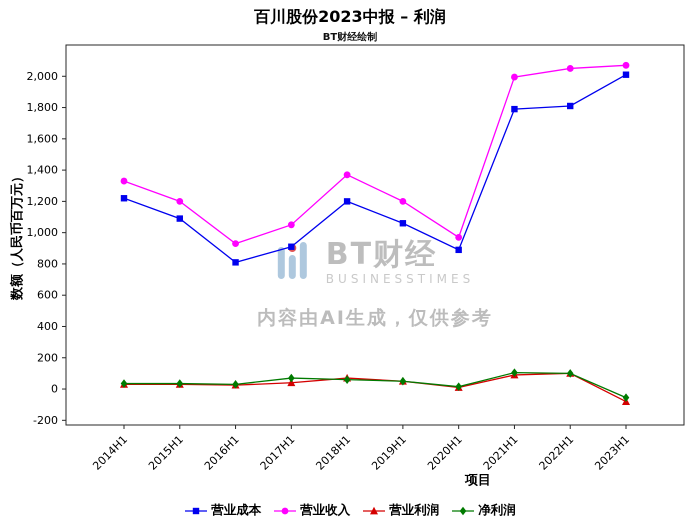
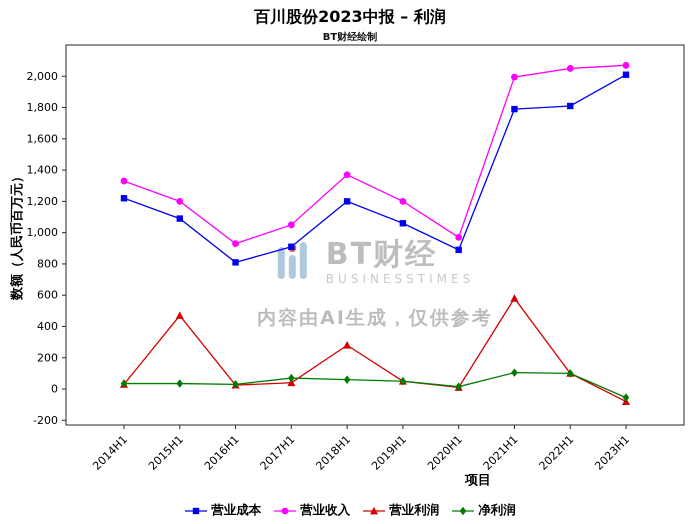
营业利润/2015H1: 30 -> 470
营业利润/2018H1: 70 -> 280
营业利润/2021H1: 90 -> 580
